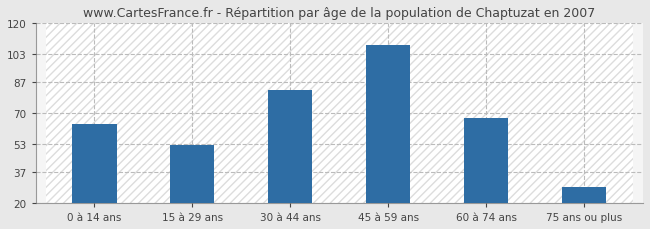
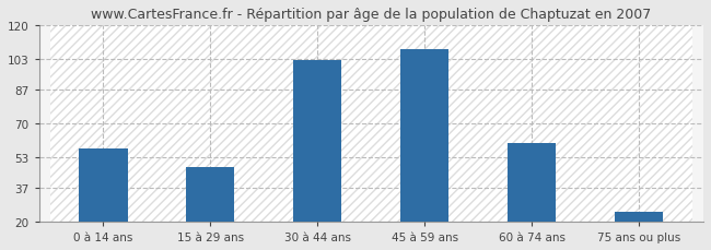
0 à 14 ans: 64 -> 57
15 à 29 ans: 52 -> 48
30 à 44 ans: 83 -> 102
60 à 74 ans: 67 -> 60
75 ans ou plus: 29 -> 25
